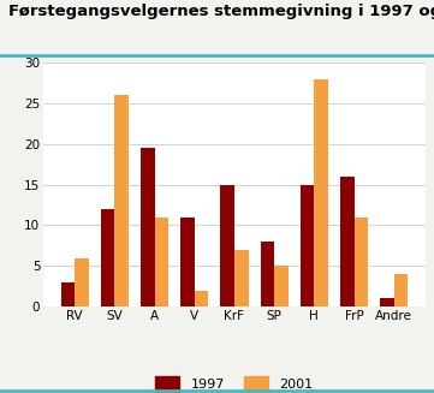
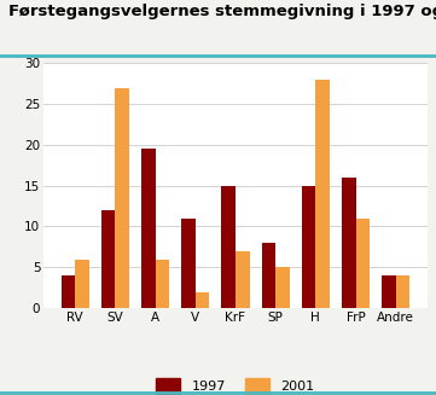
1997/RV: 3.0 -> 4.0
2001/SV: 26 -> 27
2001/A: 11 -> 6
1997/Andre: 1.0 -> 4.0
